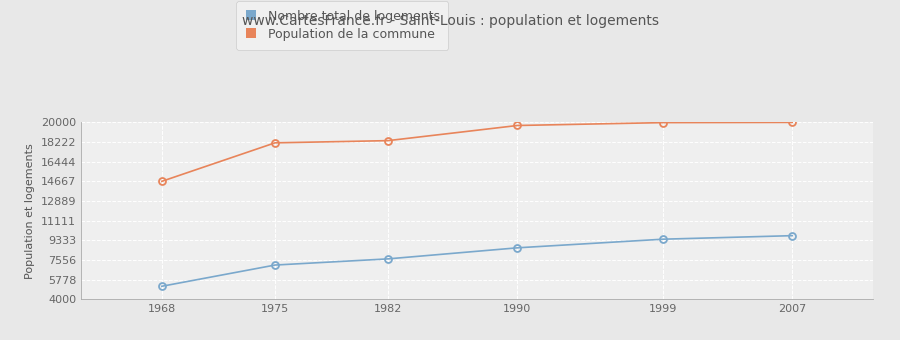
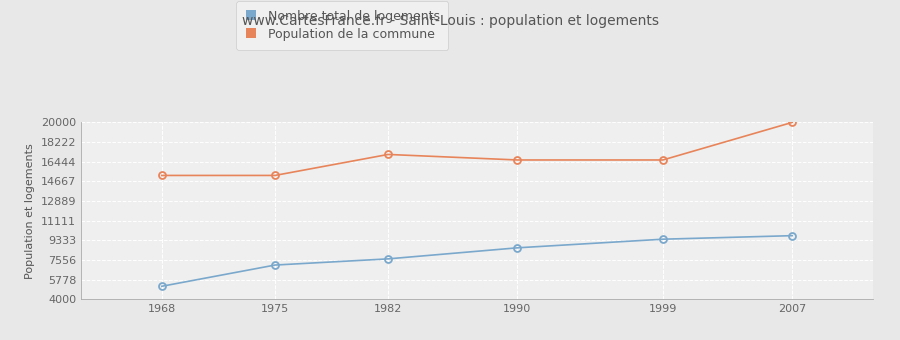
Population de la commune/1968: 14700 -> 15200
Population de la commune/1975: 18200 -> 15200
Population de la commune/1982: 18400 -> 17100
Population de la commune/1990: 19700 -> 16600
Population de la commune/1999: 20000 -> 16600
